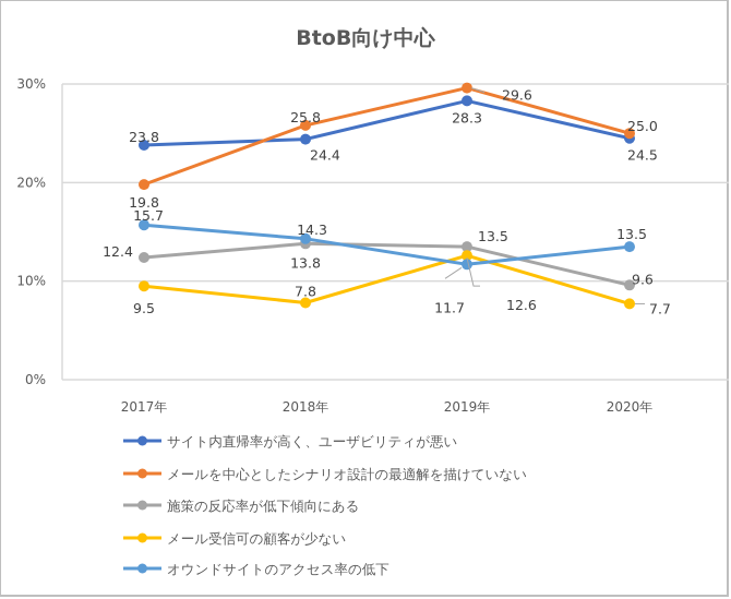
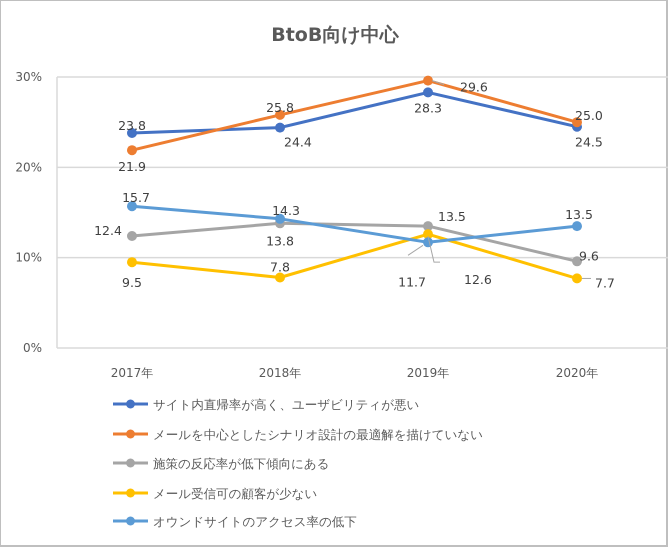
メールを中心としたシナリオ設計の最適解を描けていない/2017年: 19.8 -> 21.9
